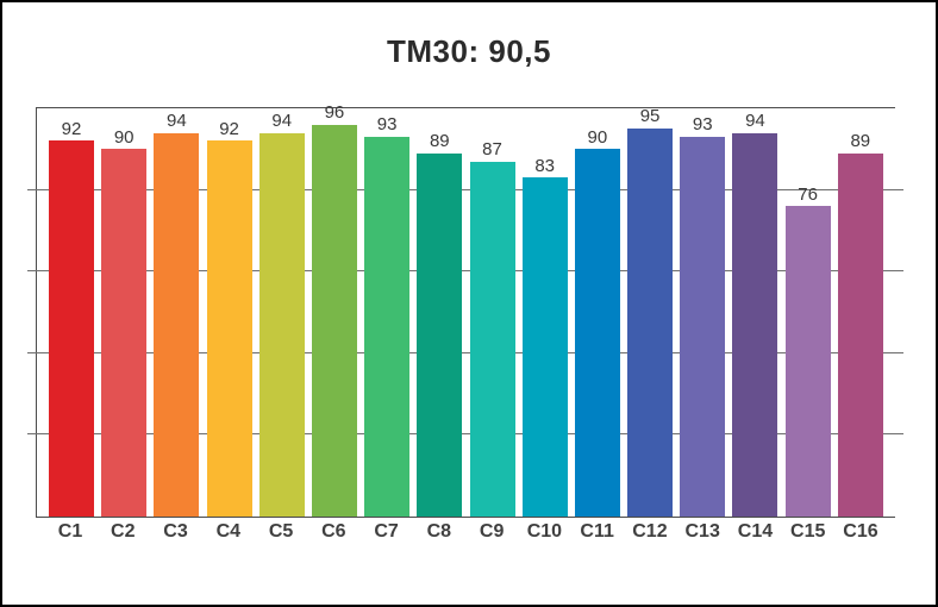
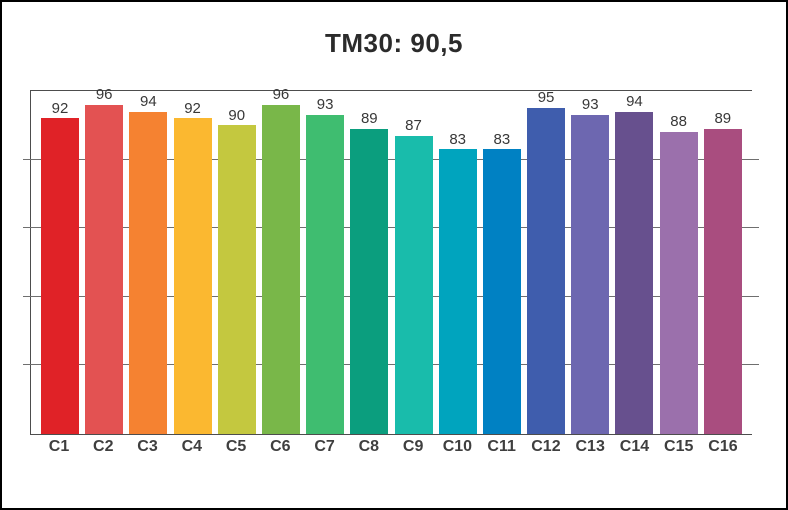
C2: 90 -> 96
C5: 94 -> 90
C11: 90 -> 83
C15: 76 -> 88
